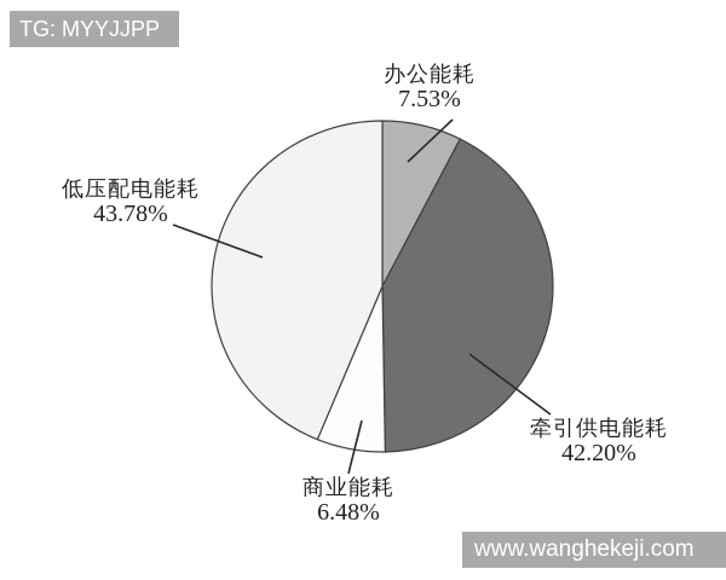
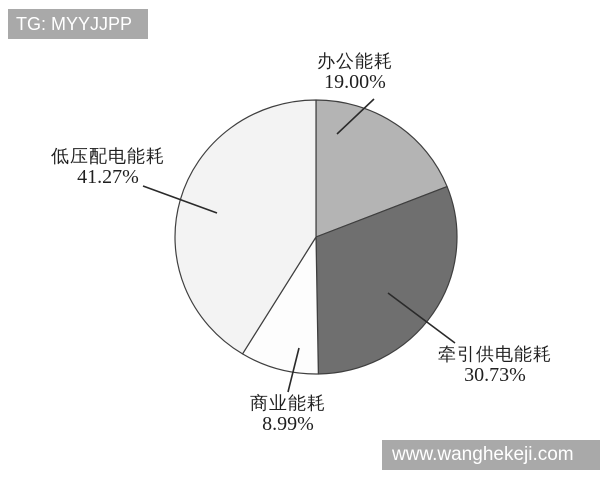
办公能耗: 7.53% -> 19.00%
牵引供电能耗: 42.20% -> 30.73%
商业能耗: 6.48% -> 8.99%
低压配电能耗: 43.78% -> 41.27%
